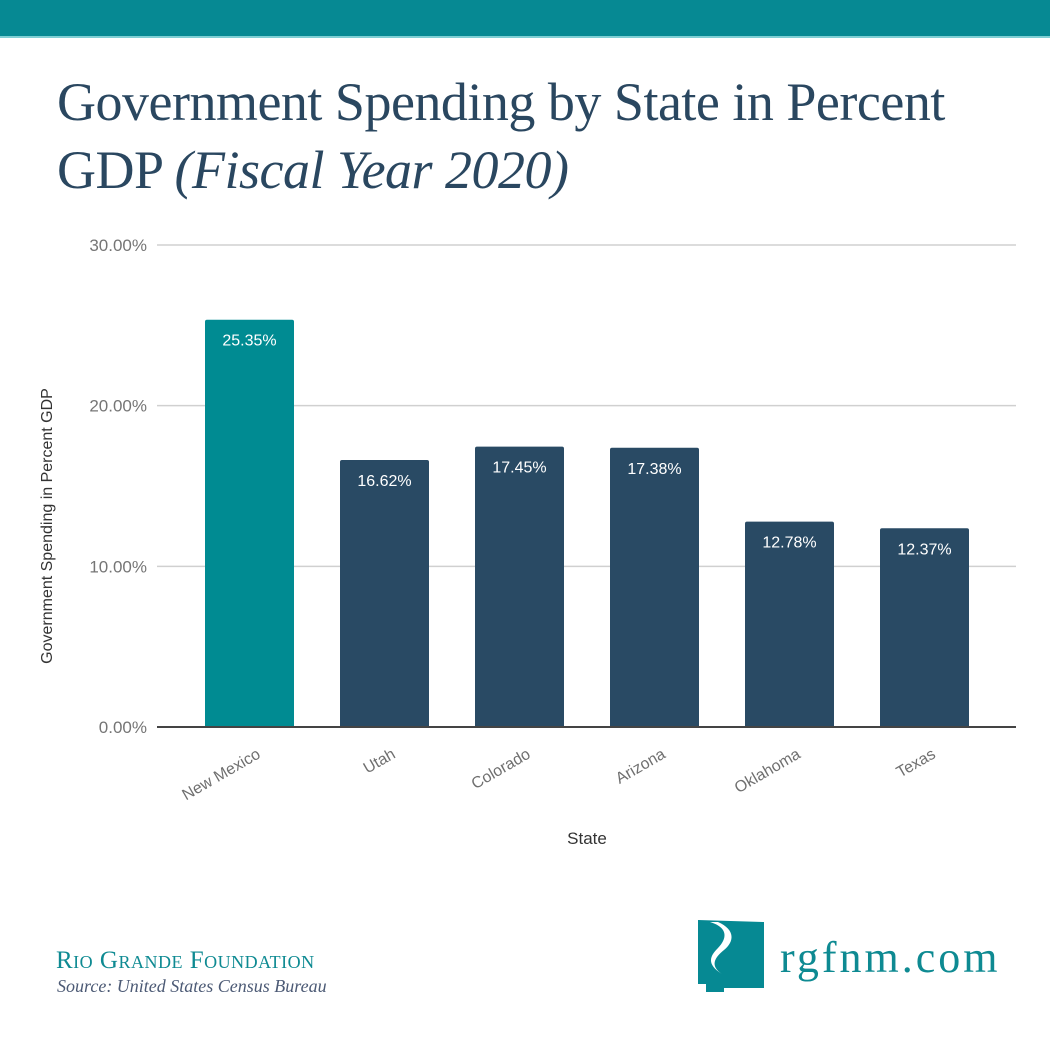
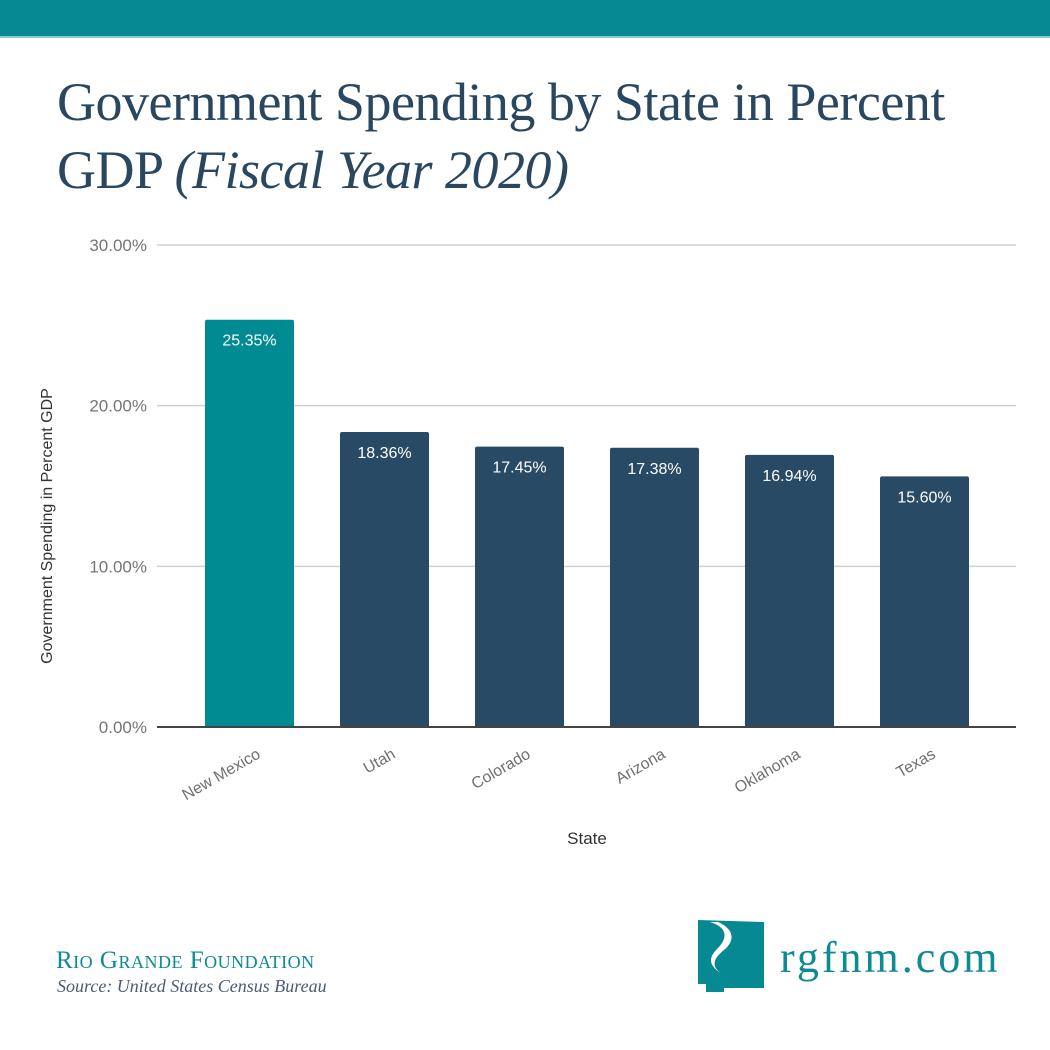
Utah: 16.62% -> 18.36%
Oklahoma: 12.78% -> 16.94%
Texas: 12.37% -> 15.60%
